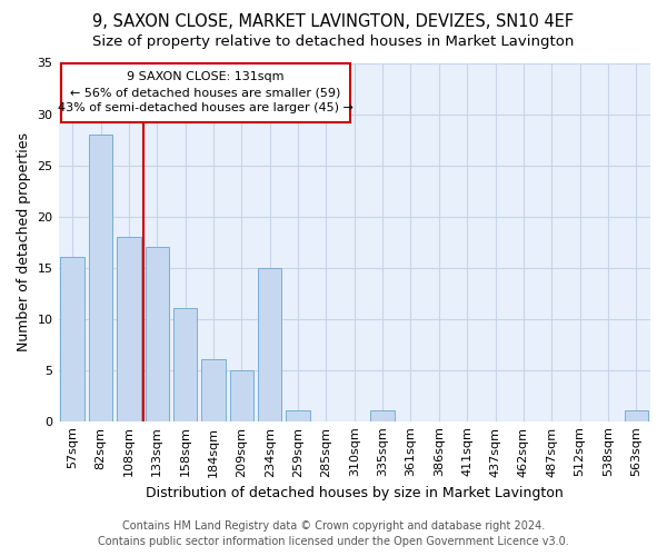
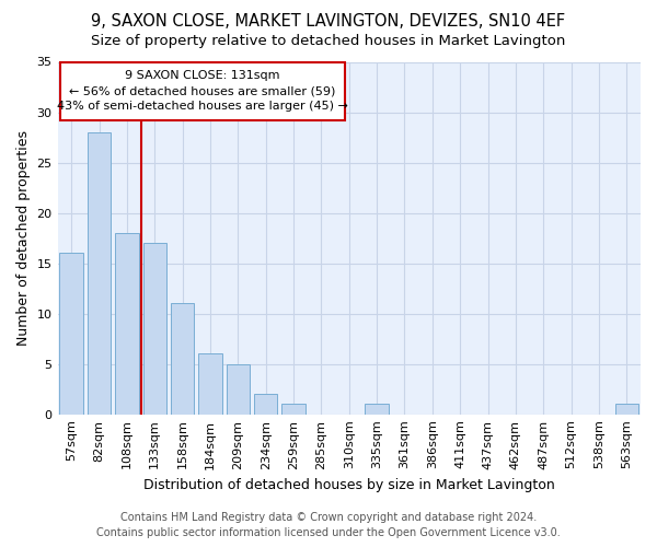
234sqm: 15 -> 2
